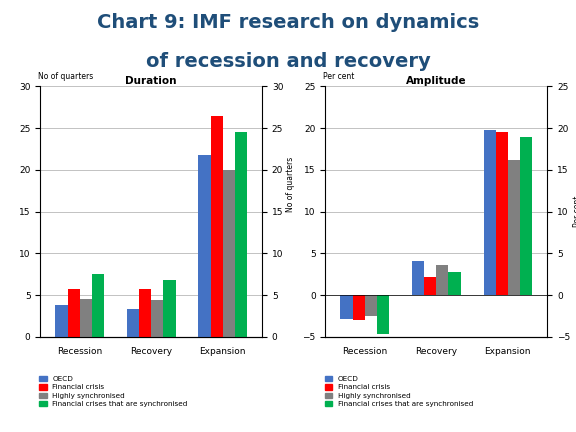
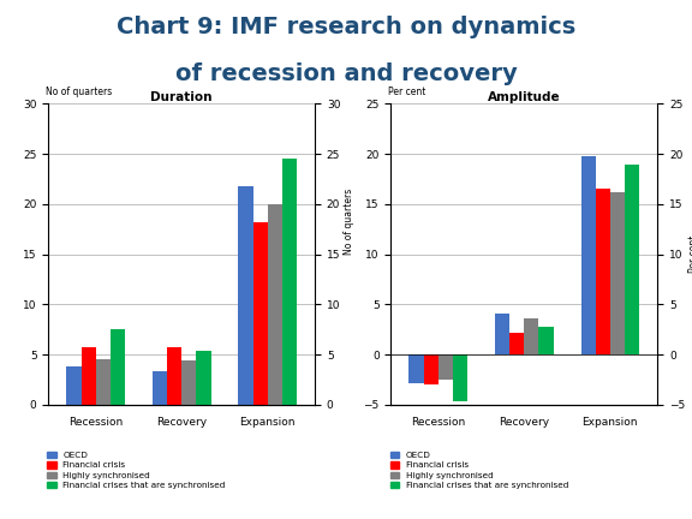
Duration/Financial crises that are synchronised/Recovery: 6.8 -> 5.4
Duration/Financial crisis/Expansion: 26.4 -> 18.2
Amplitude/Financial crisis/Expansion: 19.6 -> 16.6
